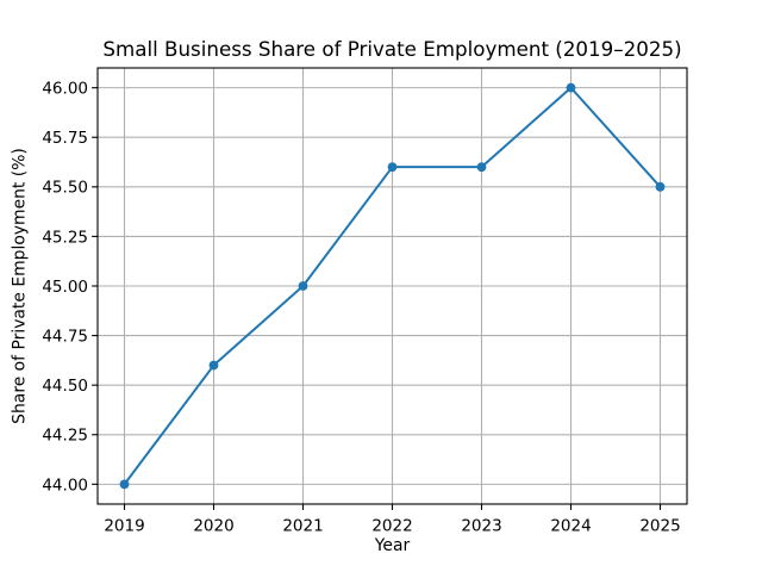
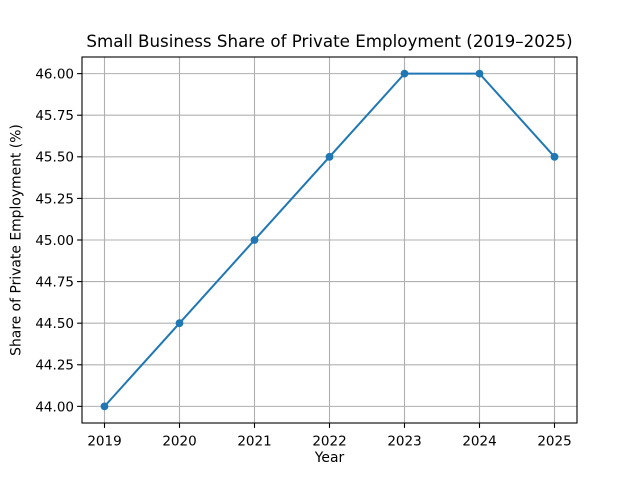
2020: 44.6 -> 44.5
2022: 45.6 -> 45.5
2023: 45.6 -> 46.0
